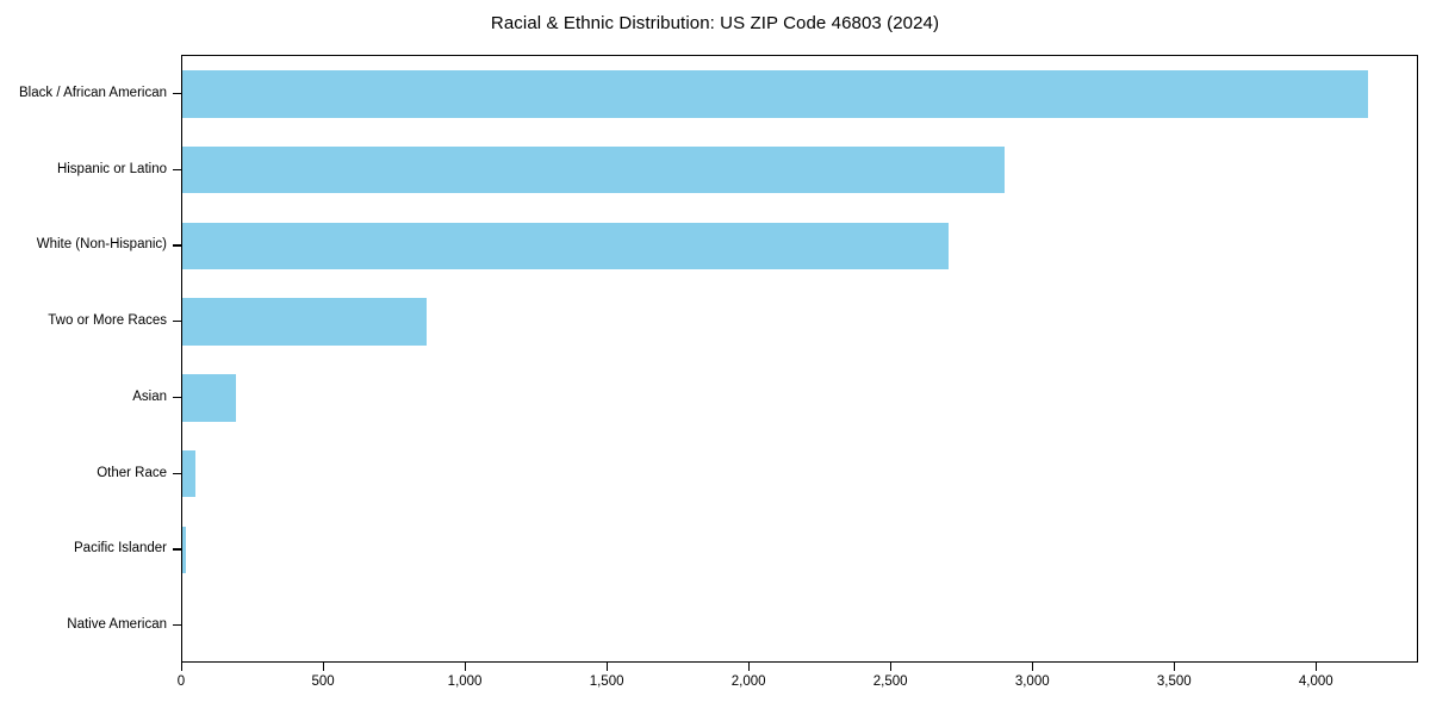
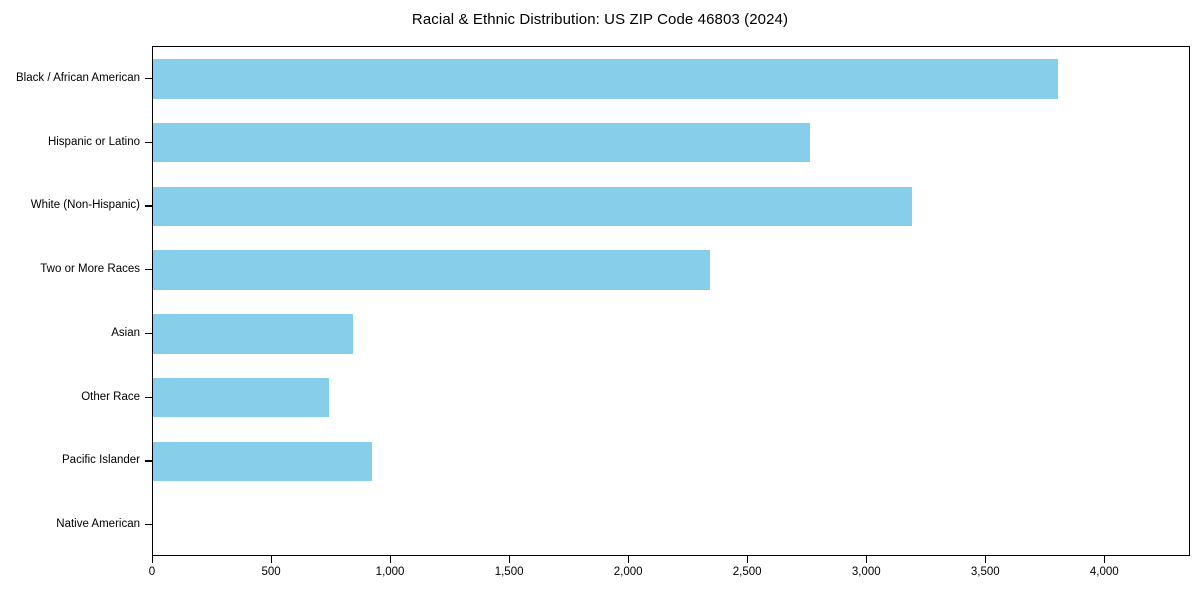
Black / African American: 4180 -> 3800
Hispanic or Latino: 2900 -> 2760
White (Non-Hispanic): 2700 -> 3190
Two or More Races: 860 -> 2340
Asian: 190 -> 840
Other Race: 40 -> 740
Pacific Islander: 10 -> 920
